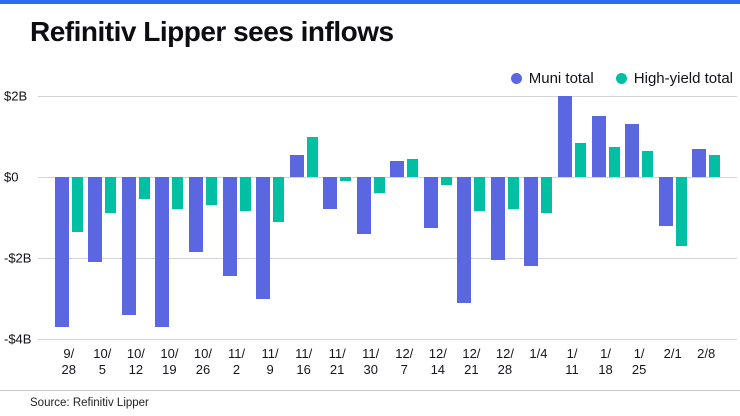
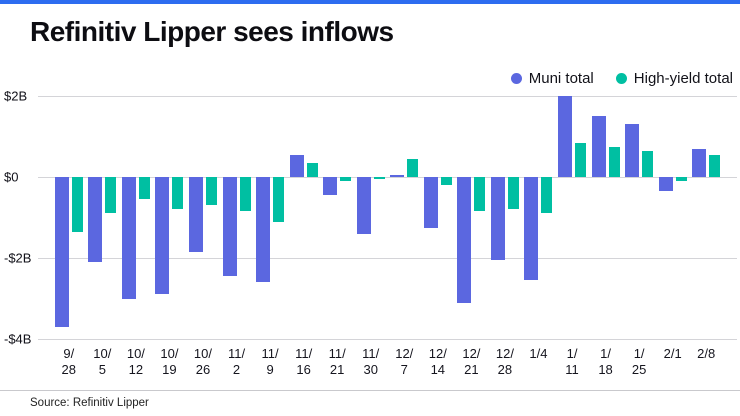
Muni total/10/12: -$3.4B -> -$3.0B
Muni total/10/19: -$3.7B -> -$2.9B
Muni total/11/9: -$3.0B -> -$2.6B
High-yield total/11/16: $1.0B -> $0.3B
Muni total/11/21: -$0.8B -> -$0.5B
High-yield total/11/30: -$0.4B -> -$0.1B
Muni total/12/7: $0.4B -> $0.1B
Muni total/1/4: -$2.2B -> -$2.5B
Muni total/2/1: -$1.2B -> -$0.3B
High-yield total/2/1: -$1.7B -> -$0.1B
